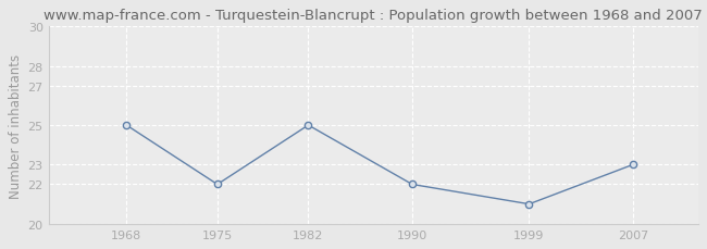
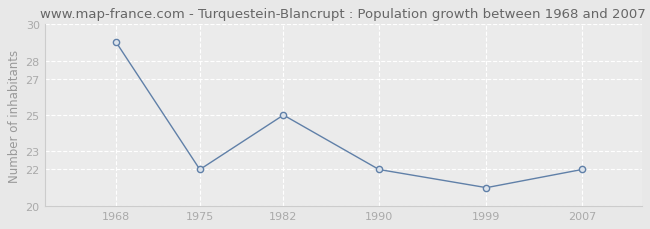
1968: 25 -> 29
2007: 23 -> 22
